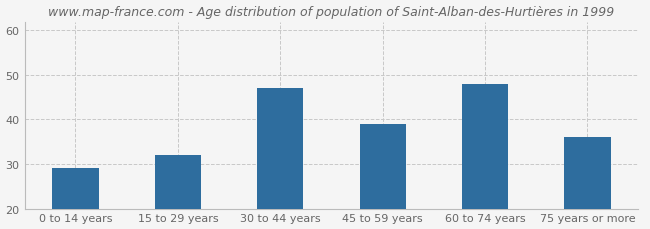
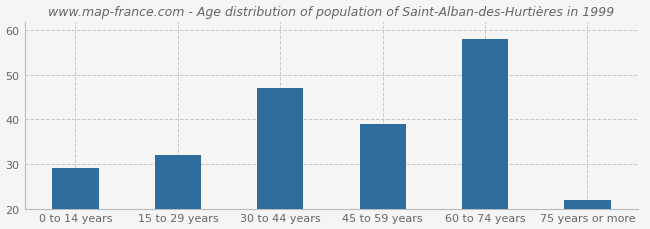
60 to 74 years: 48 -> 58
75 years or more: 36 -> 22
